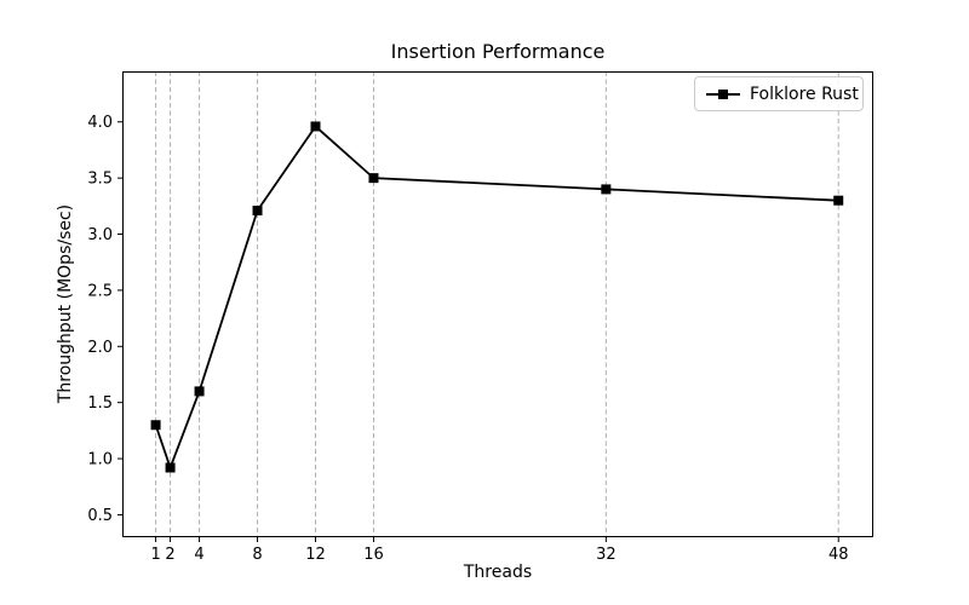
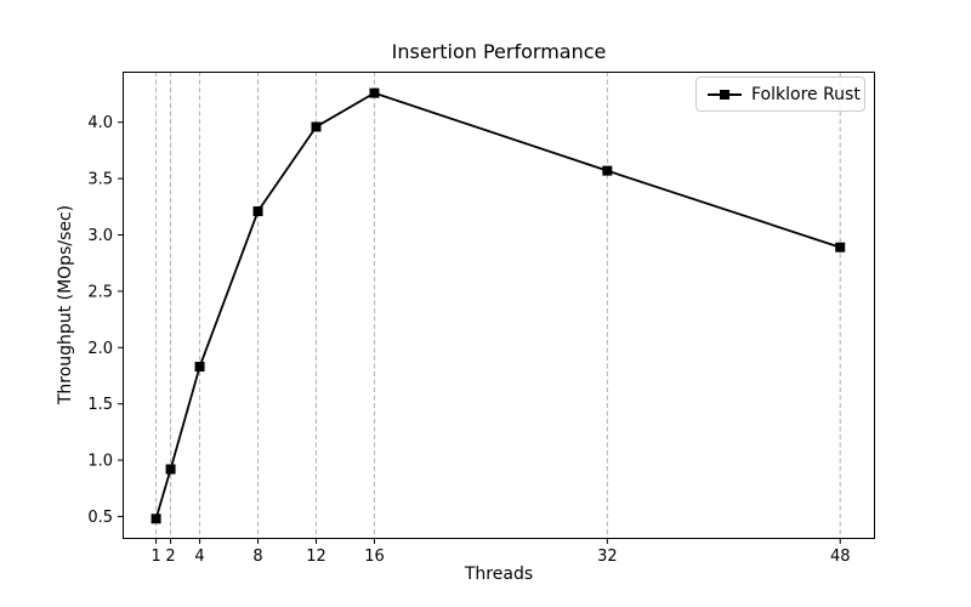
1: 1.3 -> 0.5
4: 1.6 -> 1.8
16: 3.5 -> 4.3
32: 3.4 -> 3.6
48: 3.3 -> 2.9
